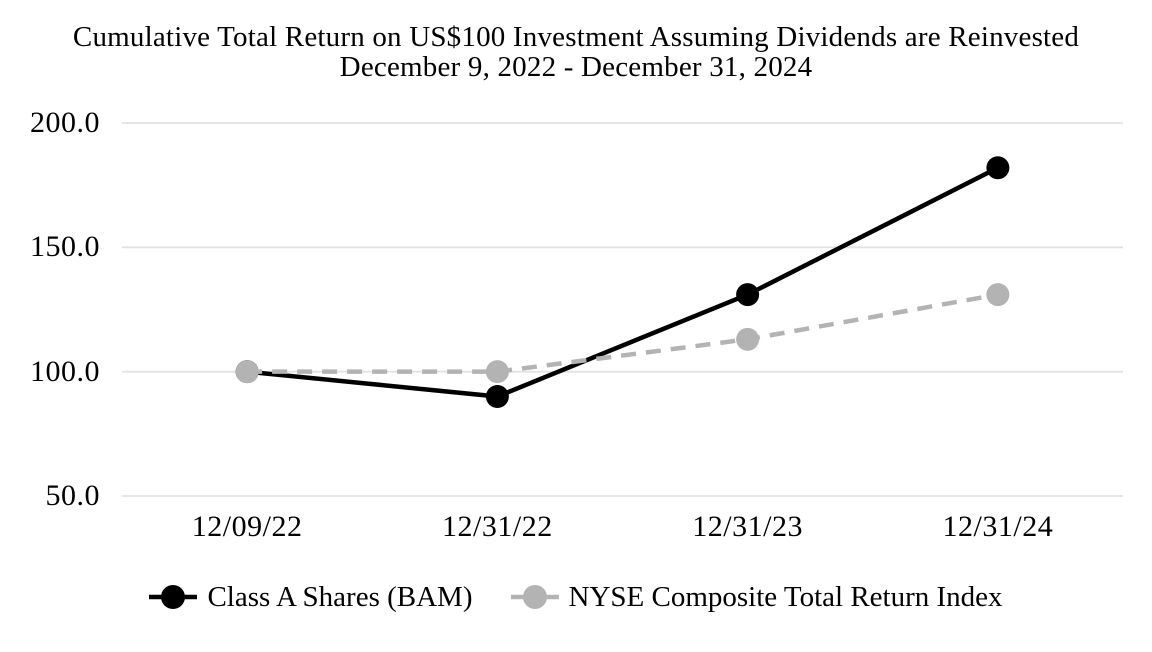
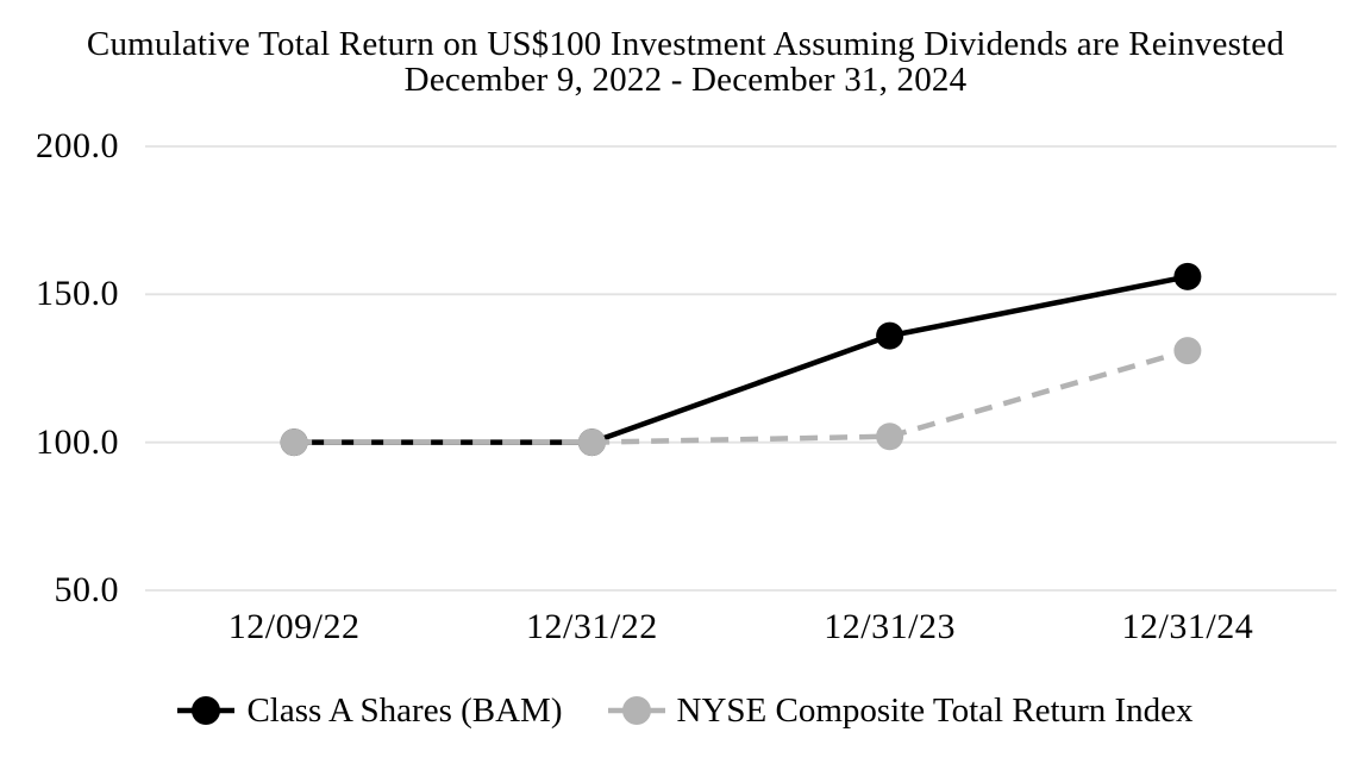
Class A Shares (BAM)/12/31/22: 90 -> 100
Class A Shares (BAM)/12/31/23: 131 -> 136
NYSE Composite Total Return Index/12/31/23: 113 -> 102
Class A Shares (BAM)/12/31/24: 182 -> 156
